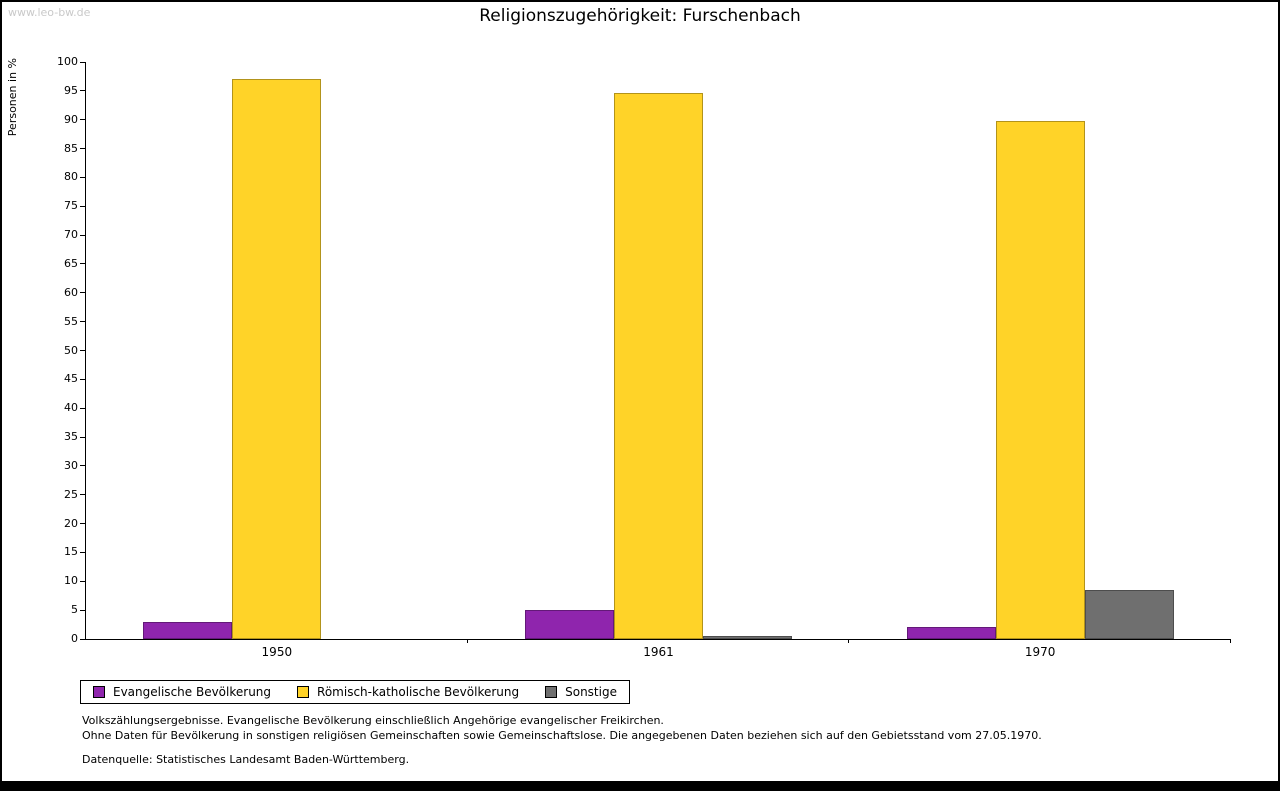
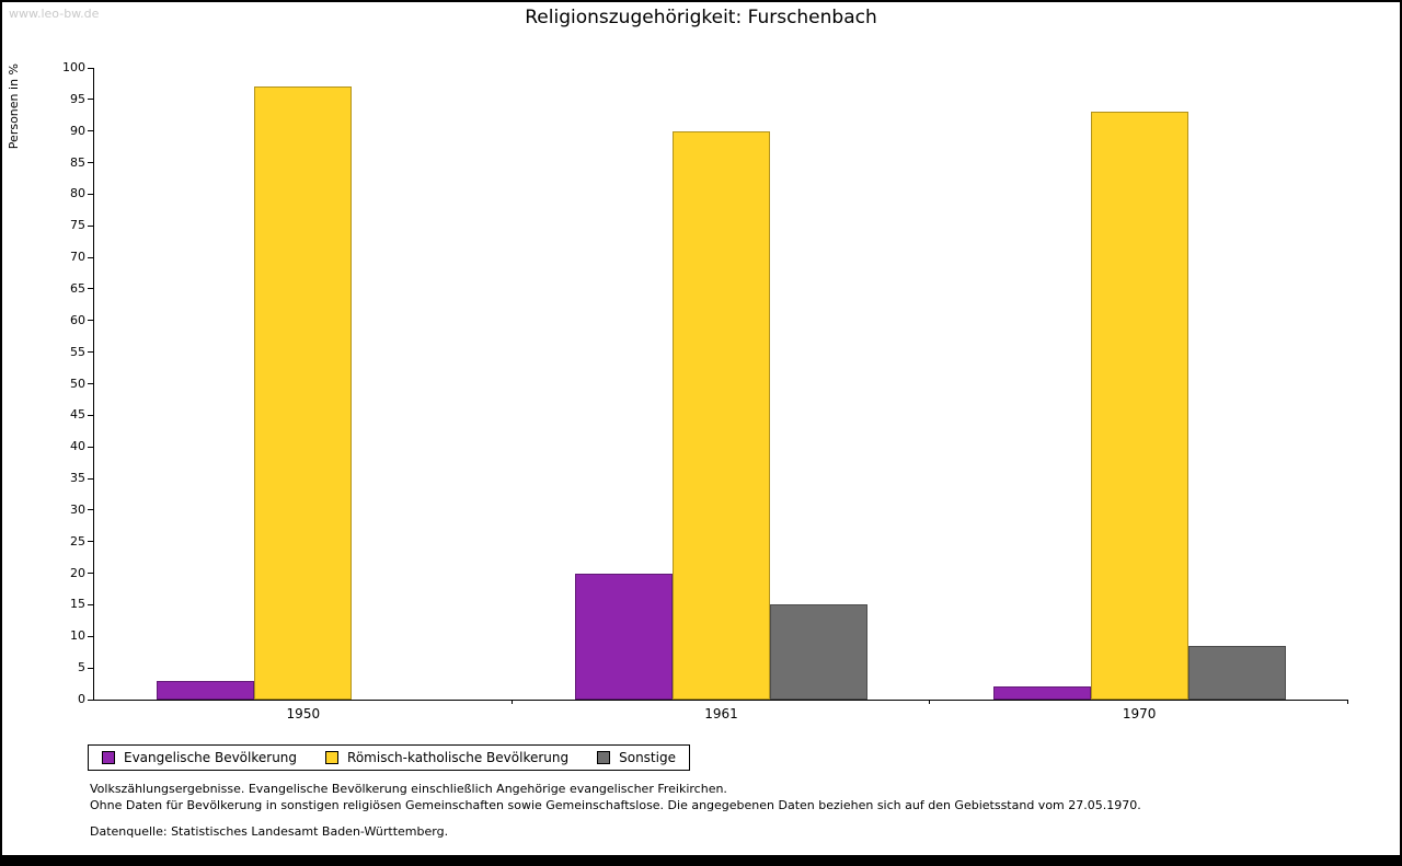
Evangelische Bevölkerung/1961: 5 -> 20
Römisch-katholische Bevölkerung/1961: 95 -> 90
Sonstige/1961: 1 -> 15
Römisch-katholische Bevölkerung/1970: 90 -> 93
